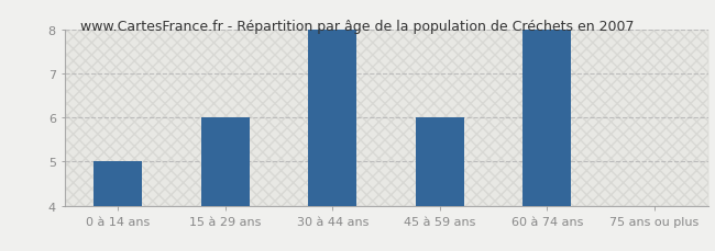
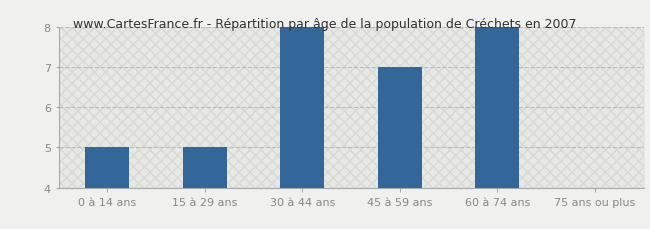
15 à 29 ans: 6 -> 5
45 à 59 ans: 6 -> 7
